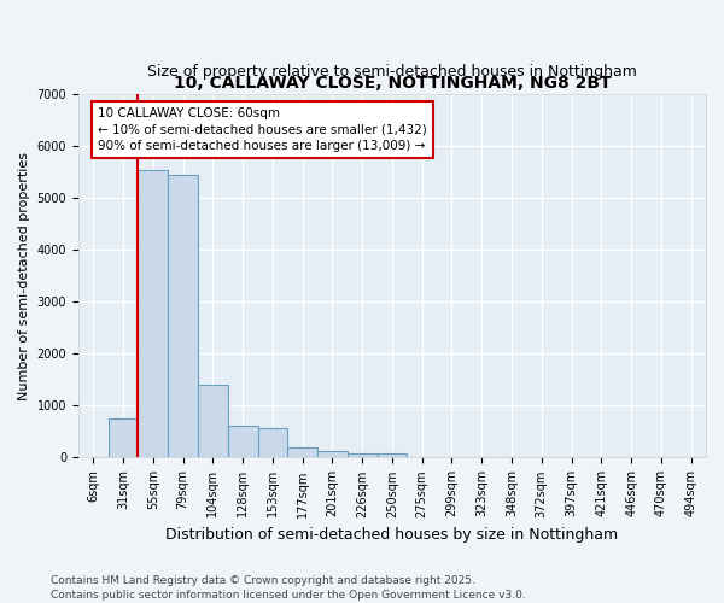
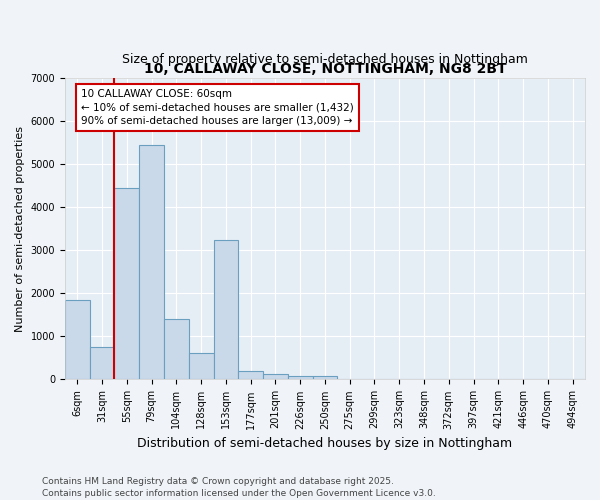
6sqm: 0 -> 1850
55sqm: 5550 -> 4450
153sqm: 580 -> 3250
